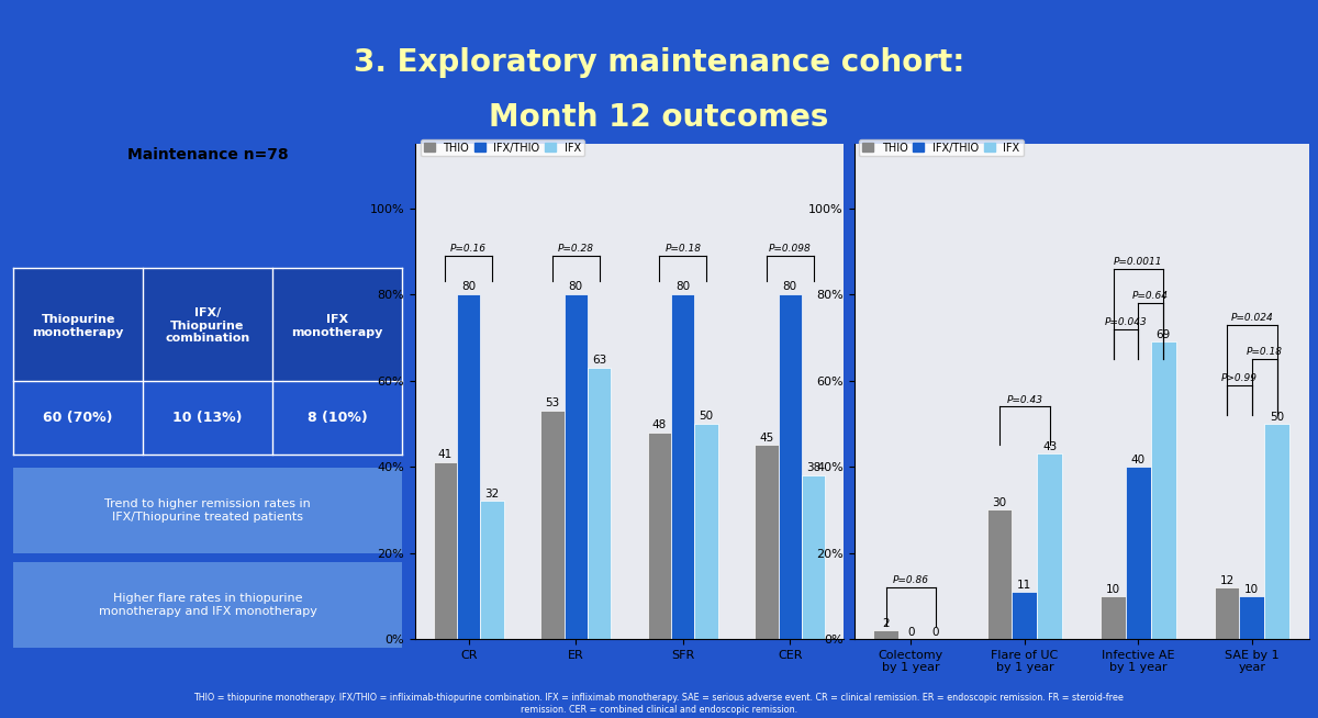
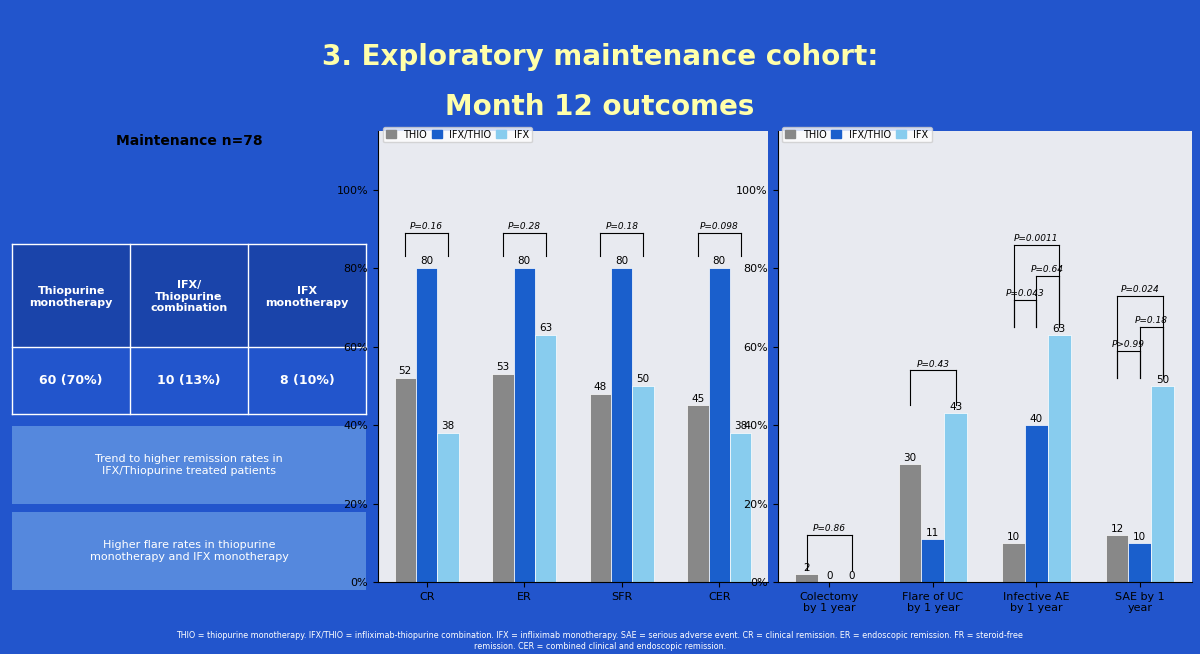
THIO/CR: 41 -> 52
IFX/CR: 32 -> 38
IFX/Infective AE by 1 year: 69 -> 63
